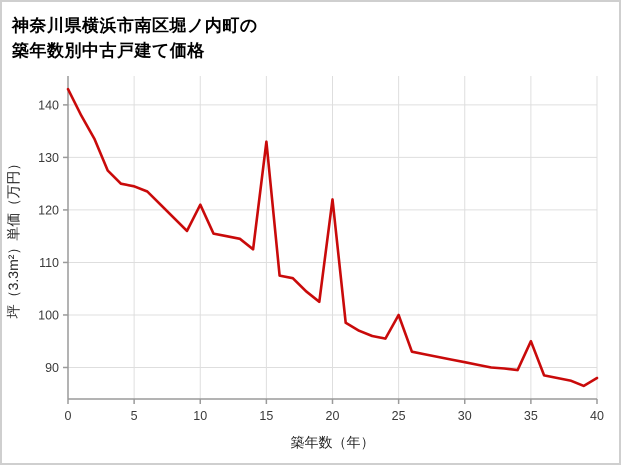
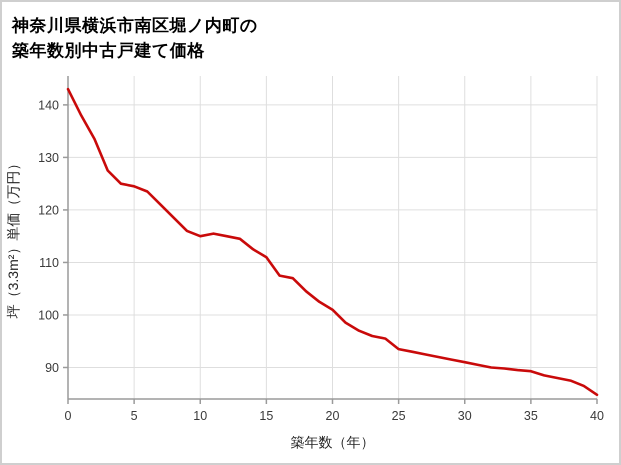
10: 121 -> 115
15: 133 -> 111
20: 122 -> 101
25: 100 -> 94
35: 95 -> 89
40: 88 -> 85
